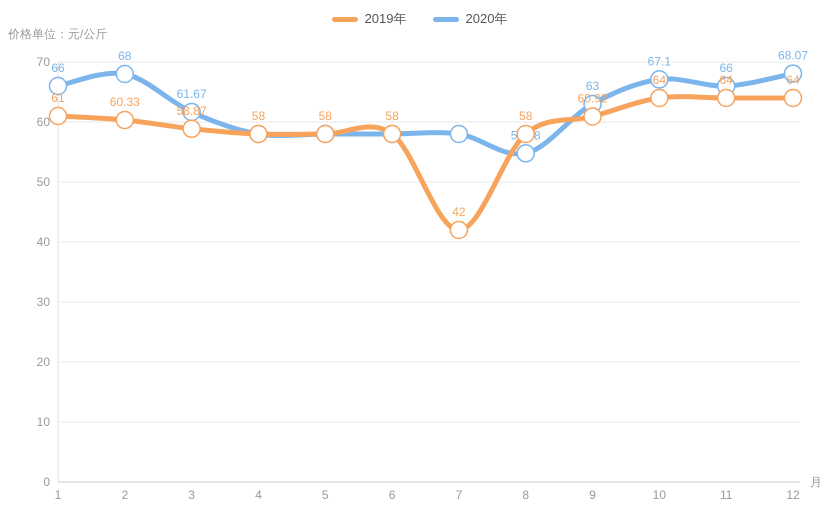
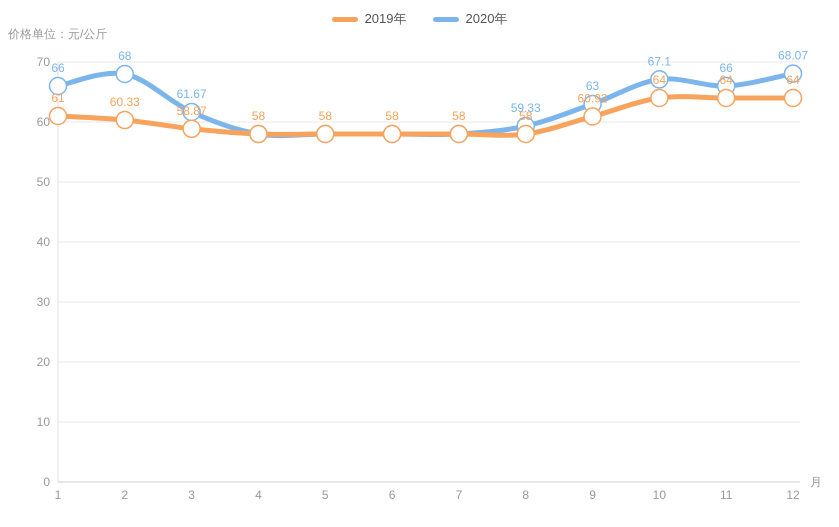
2019年/7: 42 -> 58
2020年/8: 54.78 -> 59.33
